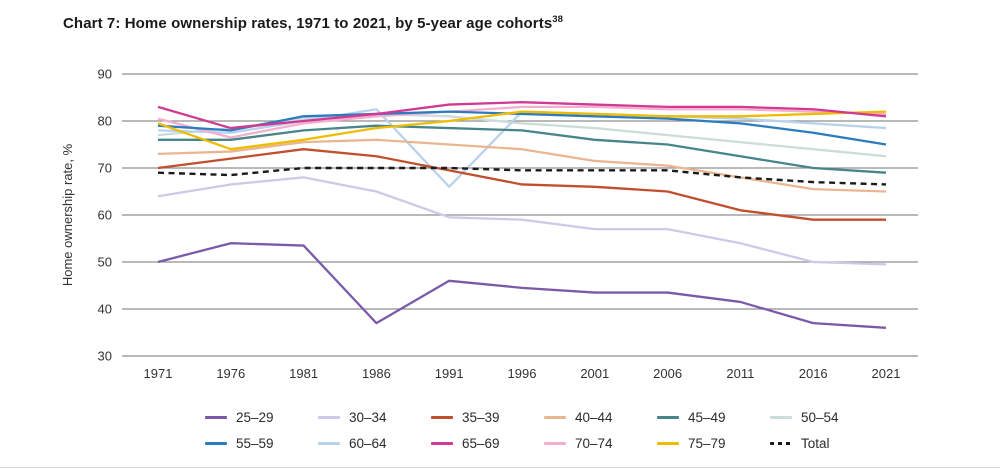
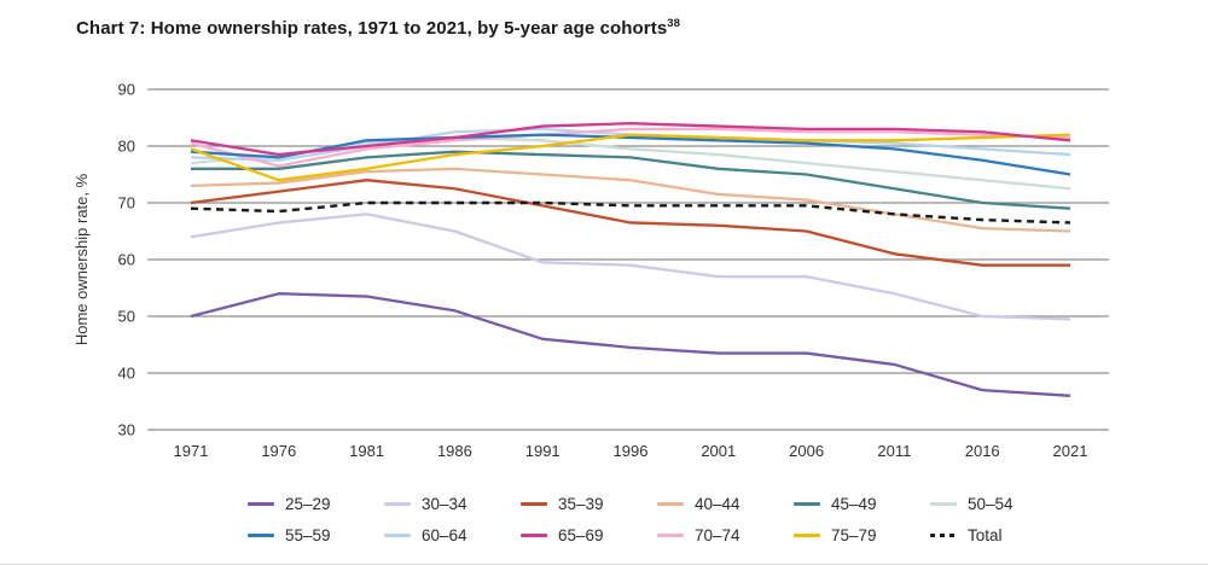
65–69/1971: 83 -> 81
25–29/1986: 37 -> 51
60–64/1991: 66 -> 83
